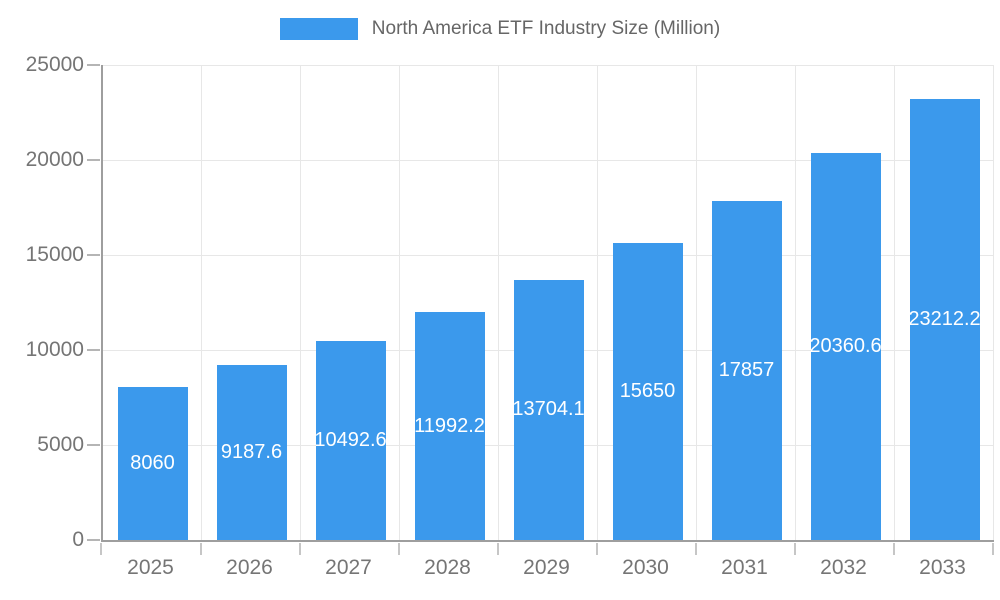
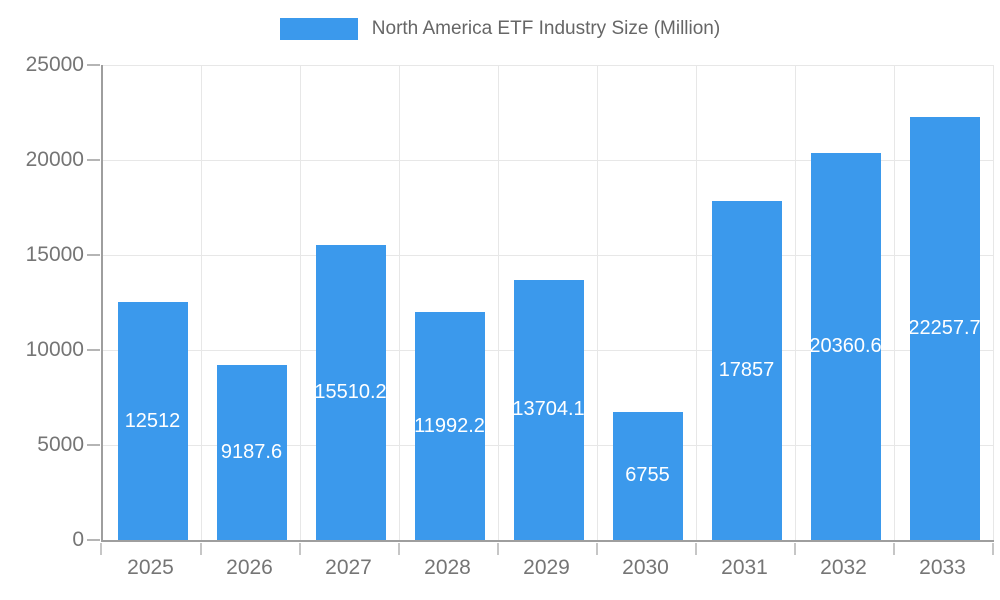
2025: 8060 -> 12512
2027: 10492.6 -> 15510.2
2030: 15650 -> 6755
2033: 23212.2 -> 22257.7
